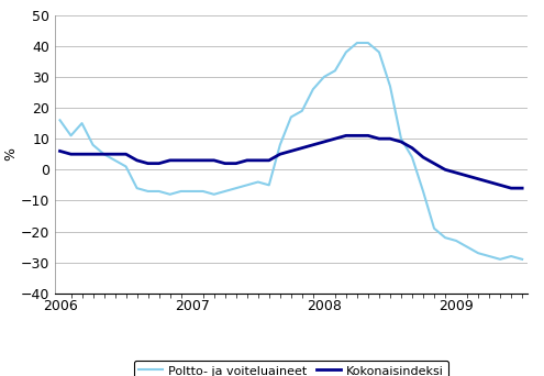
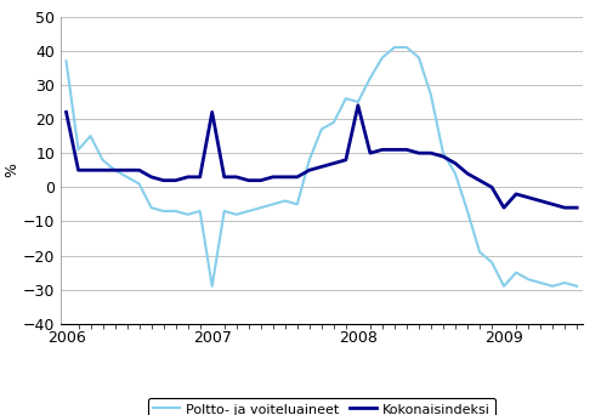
Kokonaisindeksi/2006: 6 -> 22
Poltto- ja voiteluaineet/2006: 16 -> 37
Kokonaisindeksi/2007: 3 -> 22
Poltto- ja voiteluaineet/2007: -7 -> -29
Kokonaisindeksi/2008: 9 -> 24
Poltto- ja voiteluaineet/2008: 30 -> 25
Kokonaisindeksi/2009: -1 -> -6
Poltto- ja voiteluaineet/2009: -23 -> -29
